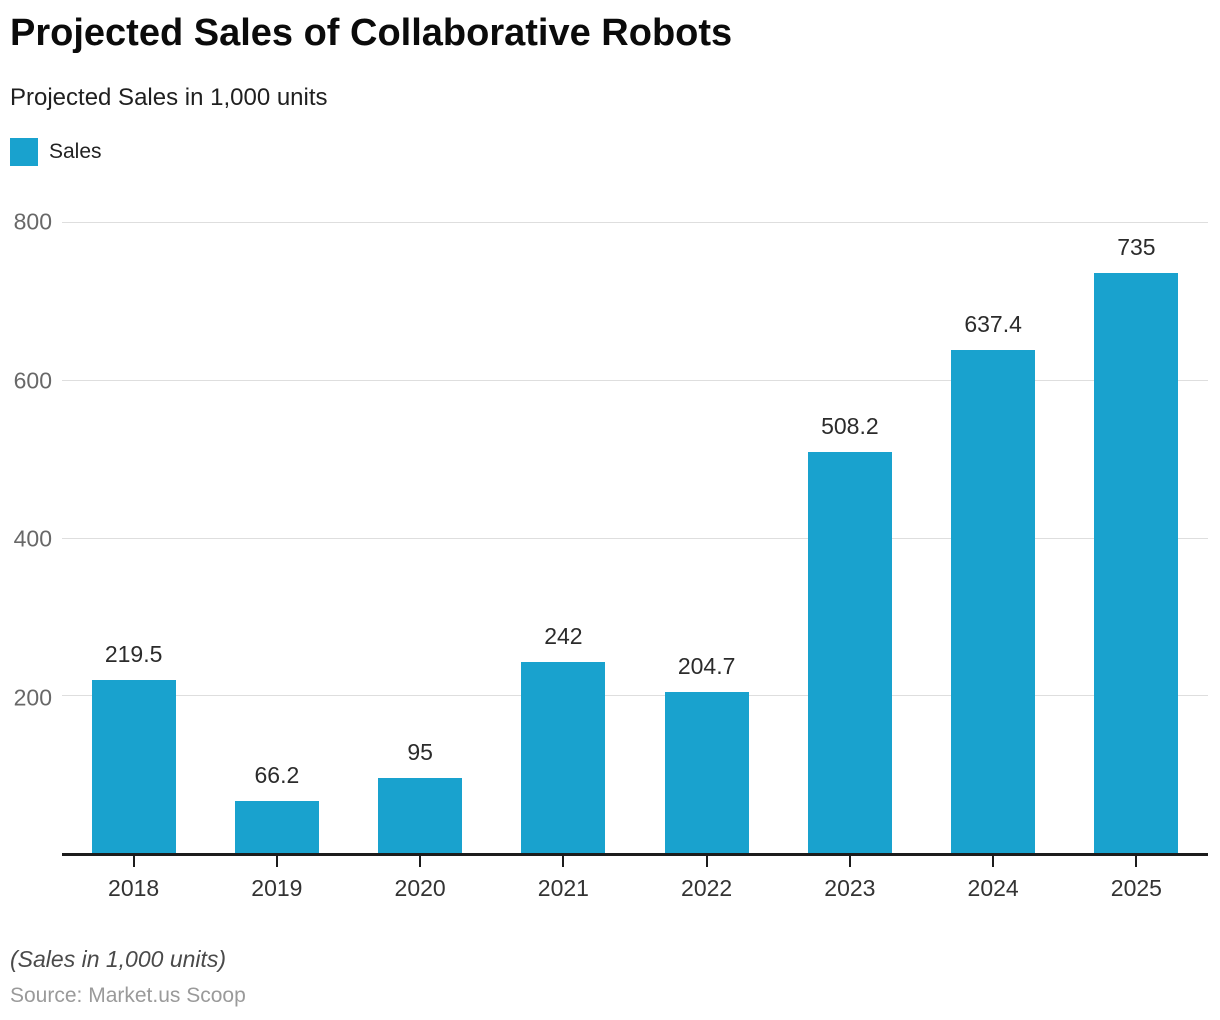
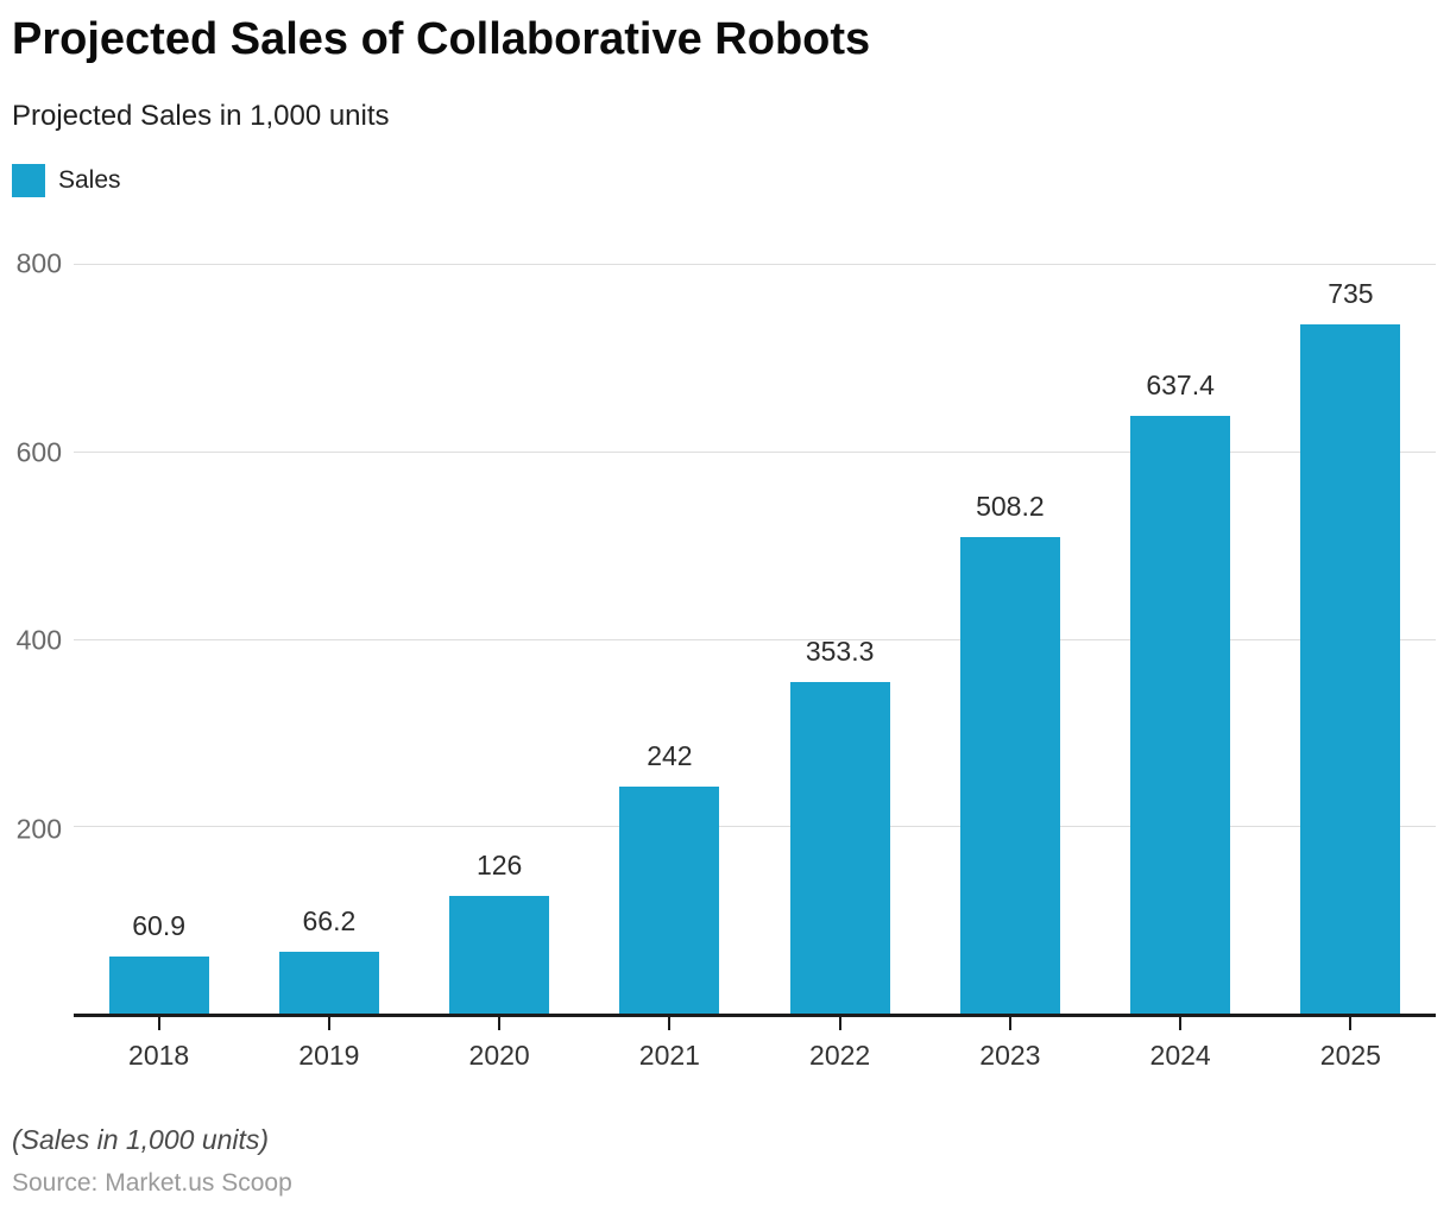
2018: 219.5 -> 60.9
2020: 95 -> 126
2022: 204.7 -> 353.3
